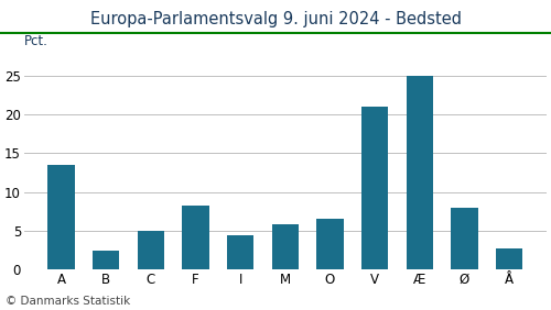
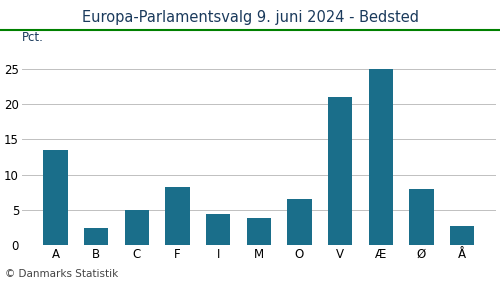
M: 5.8 -> 3.8
